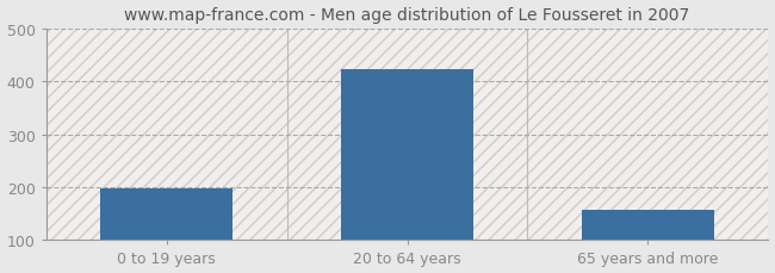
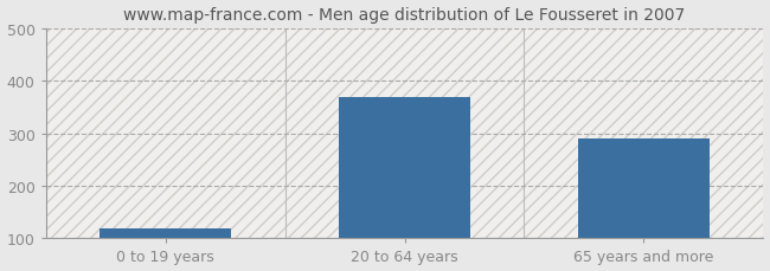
0 to 19 years: 197 -> 120
20 to 64 years: 424 -> 370
65 years and more: 157 -> 290
